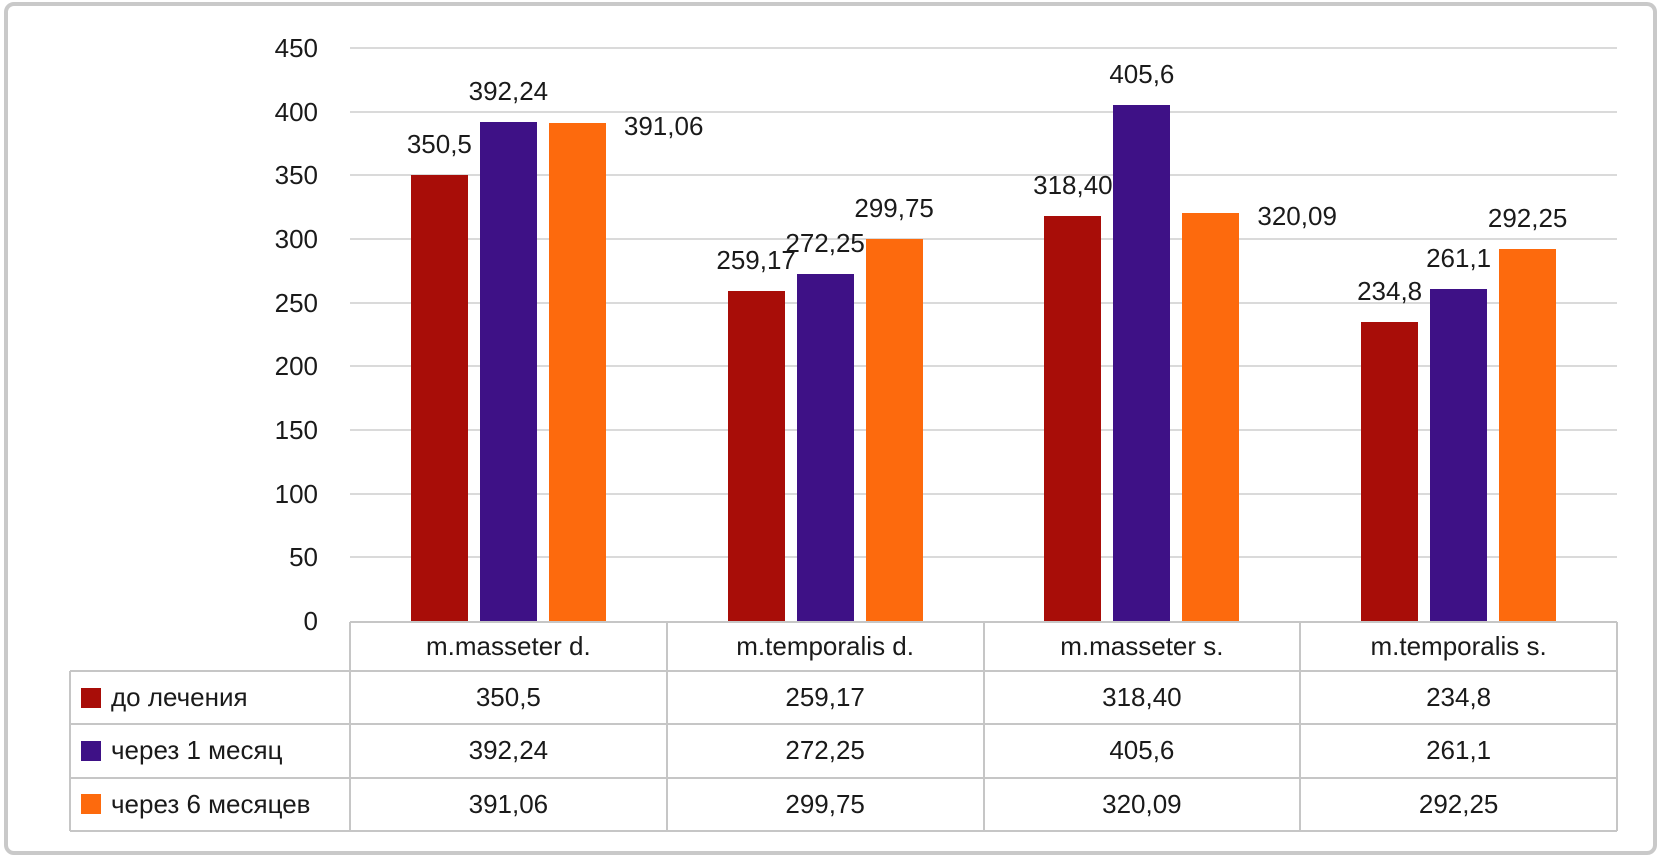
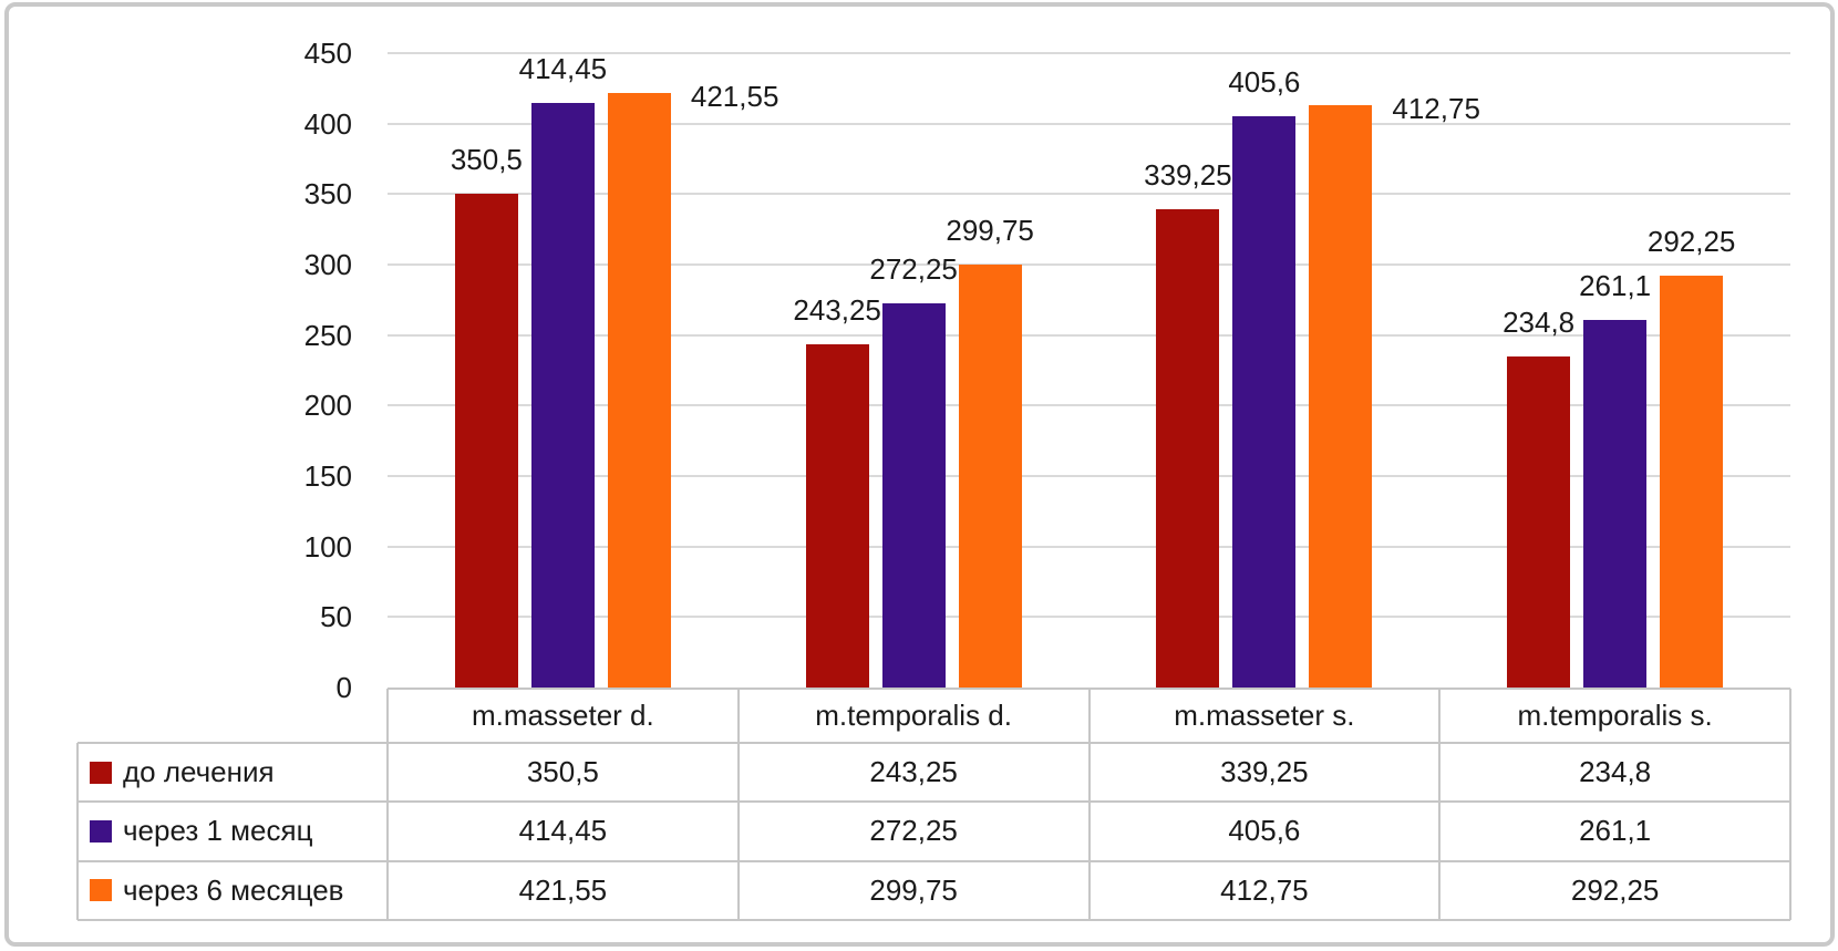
через 1 месяц/m.masseter d.: 392,24 -> 414,45
через 6 месяцев/m.masseter d.: 391,06 -> 421,55
до лечения/m.temporalis d.: 259,17 -> 243,25
до лечения/m.masseter s.: 318,40 -> 339,25
через 6 месяцев/m.masseter s.: 320,09 -> 412,75
